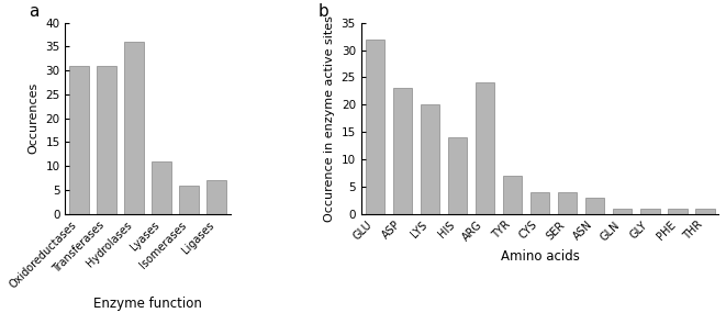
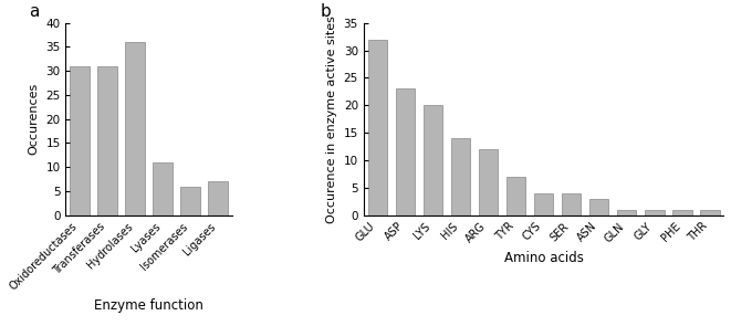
ARG: 24 -> 12
